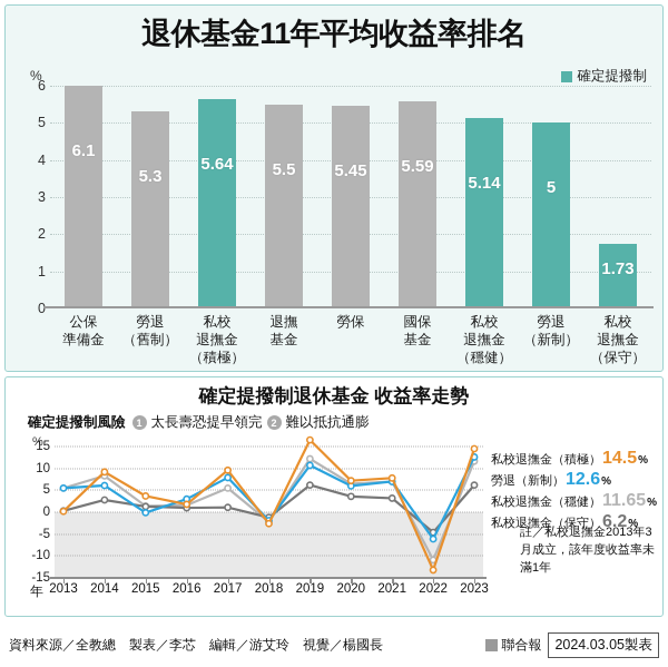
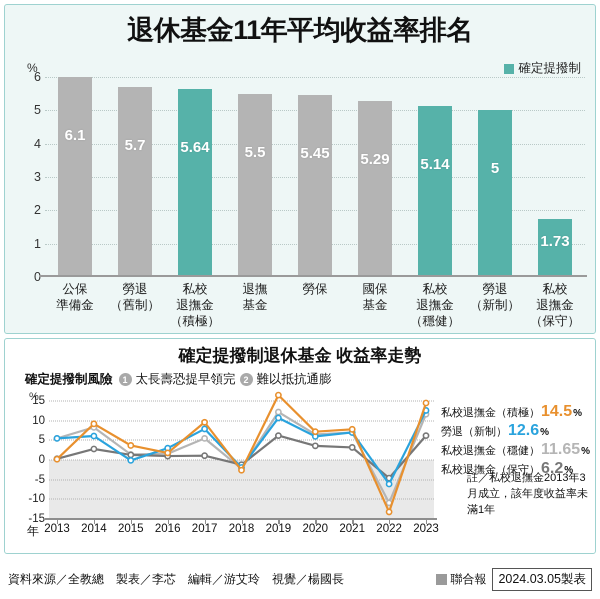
退休基金11年平均收益率排名/勞退 （舊制）: 5.3 -> 5.7
退休基金11年平均收益率排名/國保 基金: 5.59 -> 5.29
